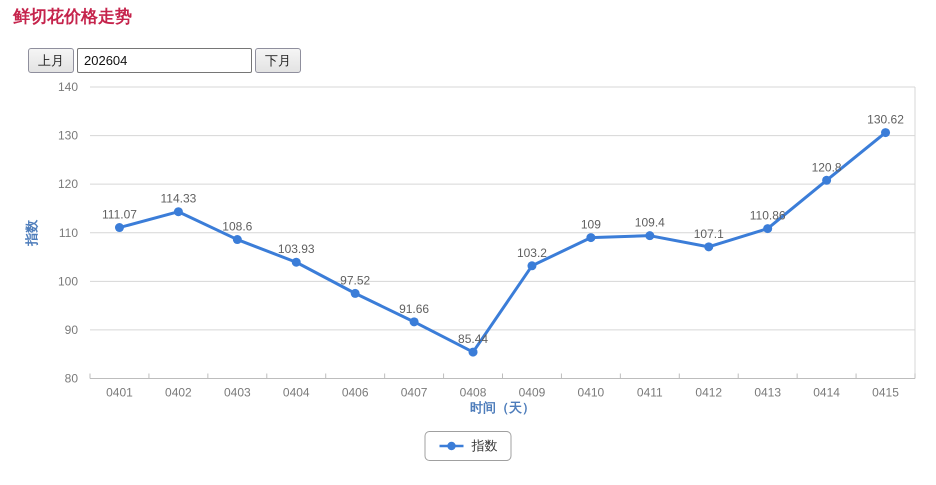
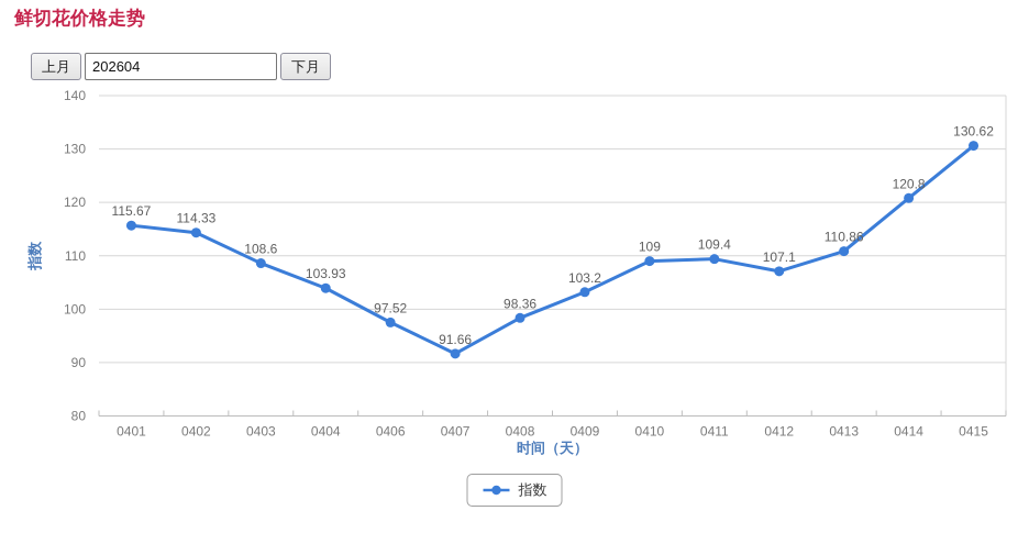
0401: 111.07 -> 115.67
0408: 85.44 -> 98.36
